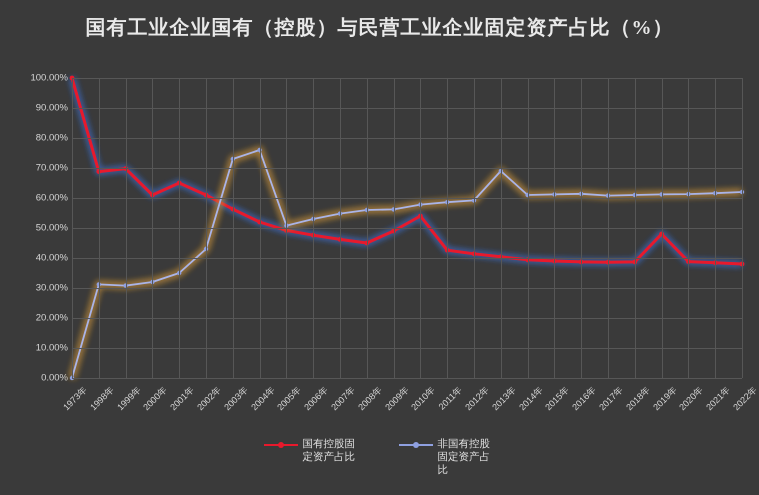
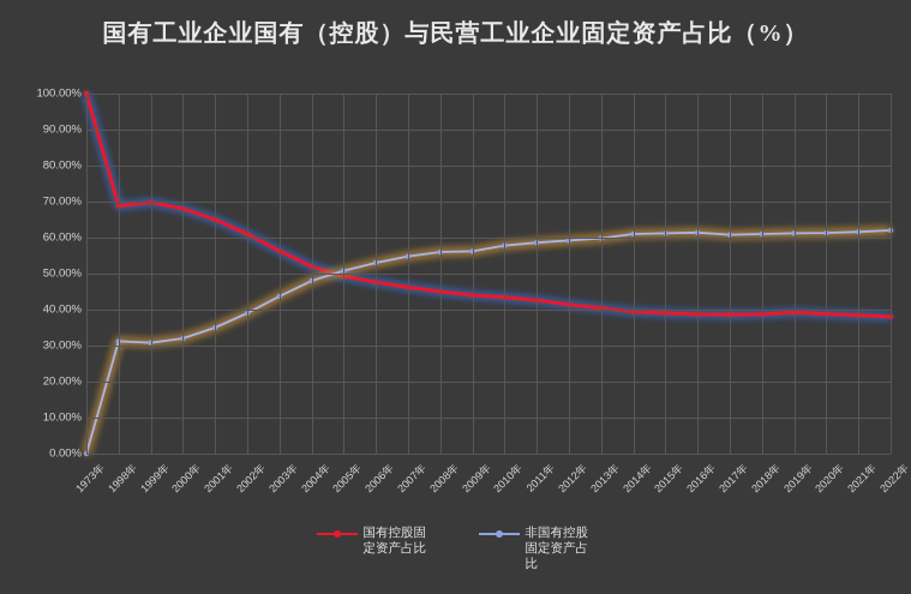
国有控股固定资产占比/2000年: 61% -> 68%
非国有控股固定资产占比/2002年: 43% -> 39%
非国有控股固定资产占比/2003年: 73% -> 44%
非国有控股固定资产占比/2004年: 76% -> 48%
国有控股固定资产占比/2009年: 49% -> 44%
国有控股固定资产占比/2010年: 54% -> 43%
非国有控股固定资产占比/2013年: 69% -> 60%
国有控股固定资产占比/2019年: 48% -> 39%
